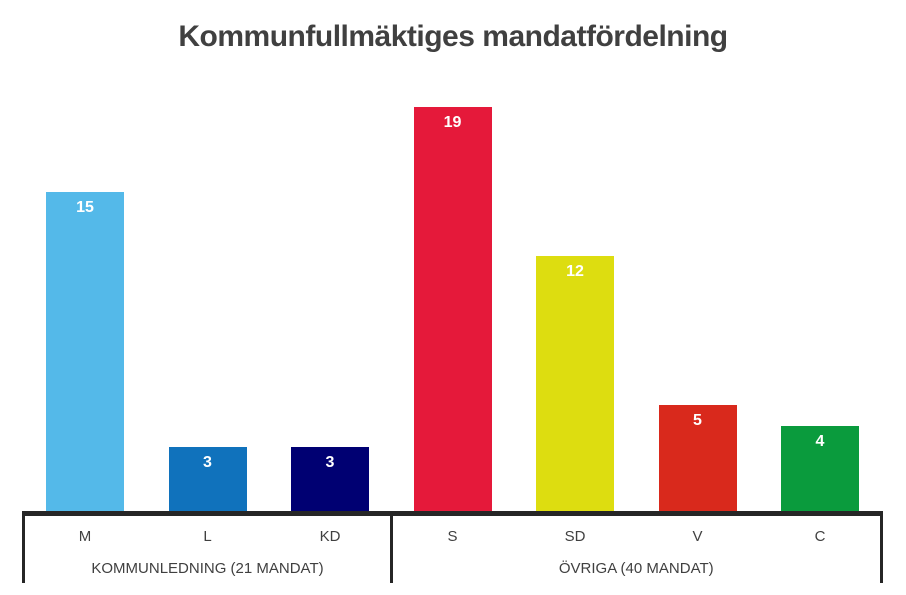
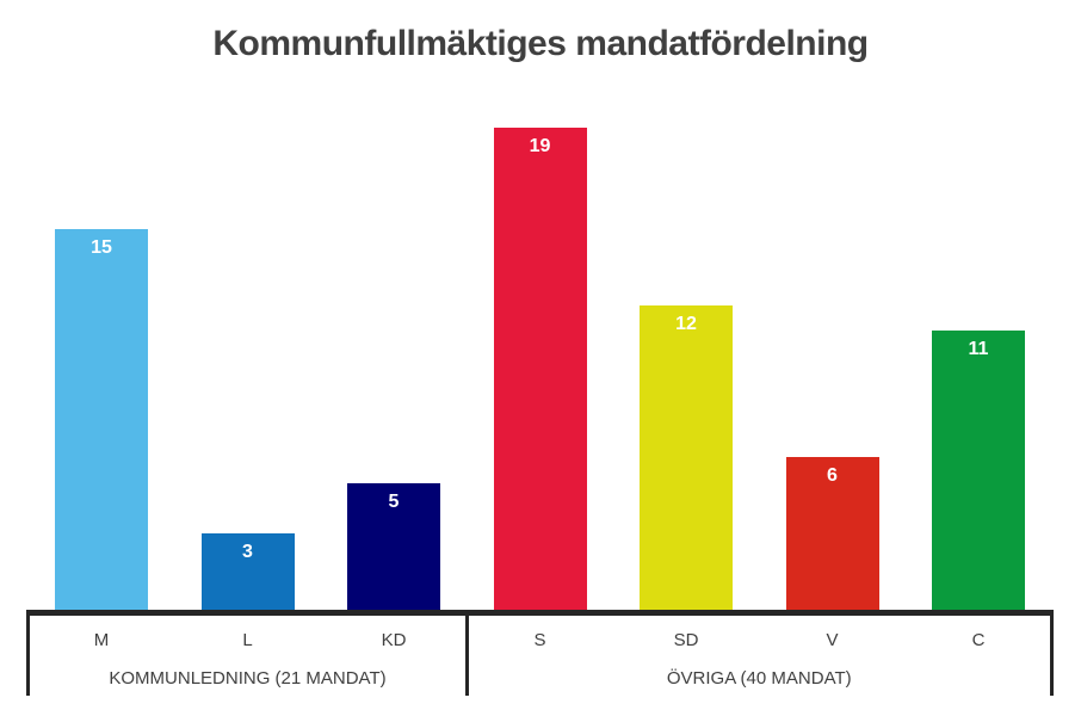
KD: 3 -> 5
V: 5 -> 6
C: 4 -> 11
